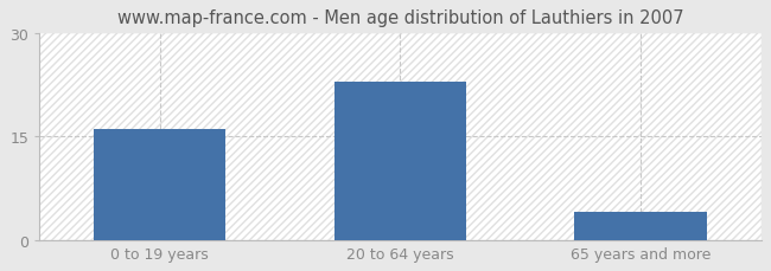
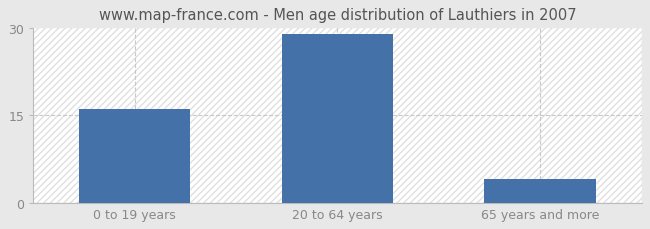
20 to 64 years: 23 -> 29
